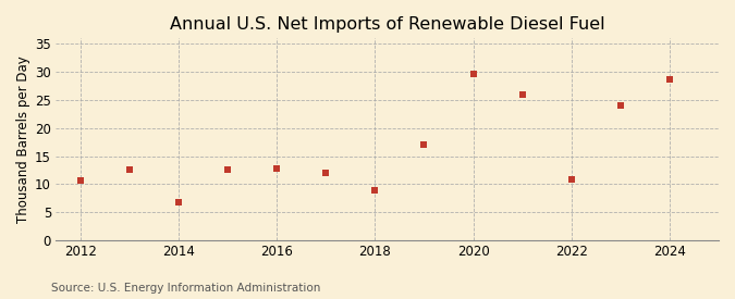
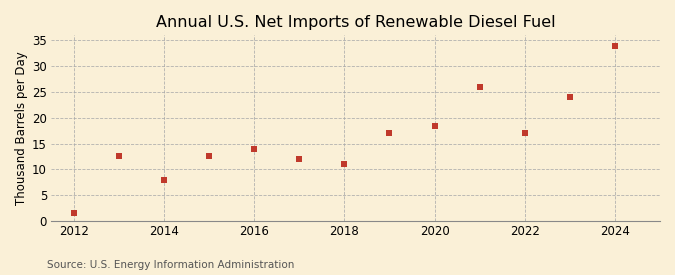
2012: 10.6 -> 1.5
2014: 6.8 -> 8.0
2016: 12.8 -> 14.0
2018: 8.8 -> 11.0
2020: 29.6 -> 18.5
2022: 10.8 -> 17.0
2024: 28.6 -> 34.0
